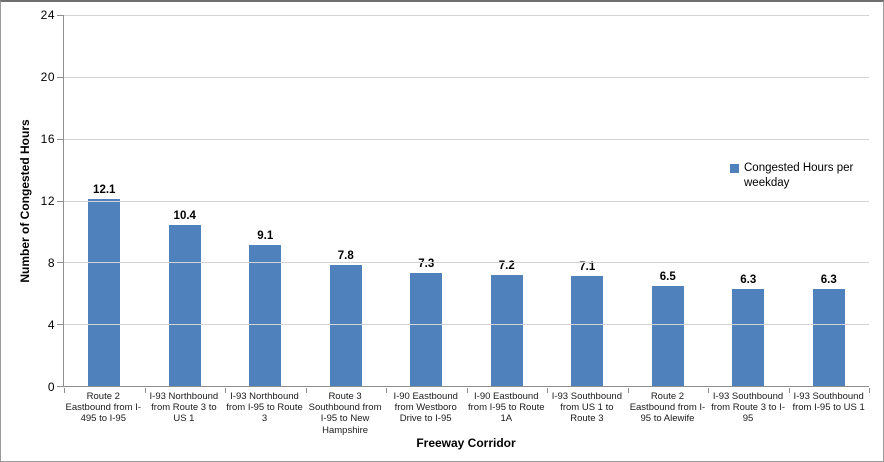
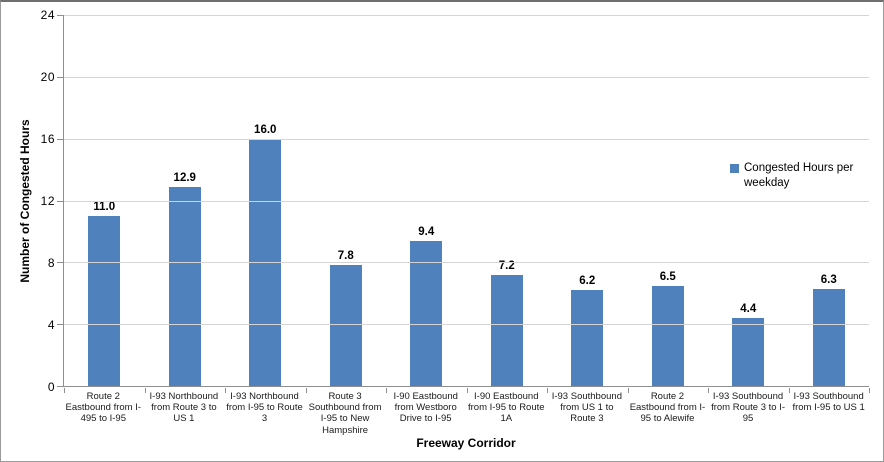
Route 2 Eastbound from I-495 to I-95: 12.1 -> 11.0
I-93 Northbound from Route 3 to US 1: 10.4 -> 12.9
I-93 Northbound from I-95 to Route 3: 9.1 -> 16.0
I-90 Eastbound from Westboro Drive to I-95: 7.3 -> 9.4
I-93 Southbound from US 1 to Route 3: 7.1 -> 6.2
I-93 Southbound from Route 3 to I-95: 6.3 -> 4.4
